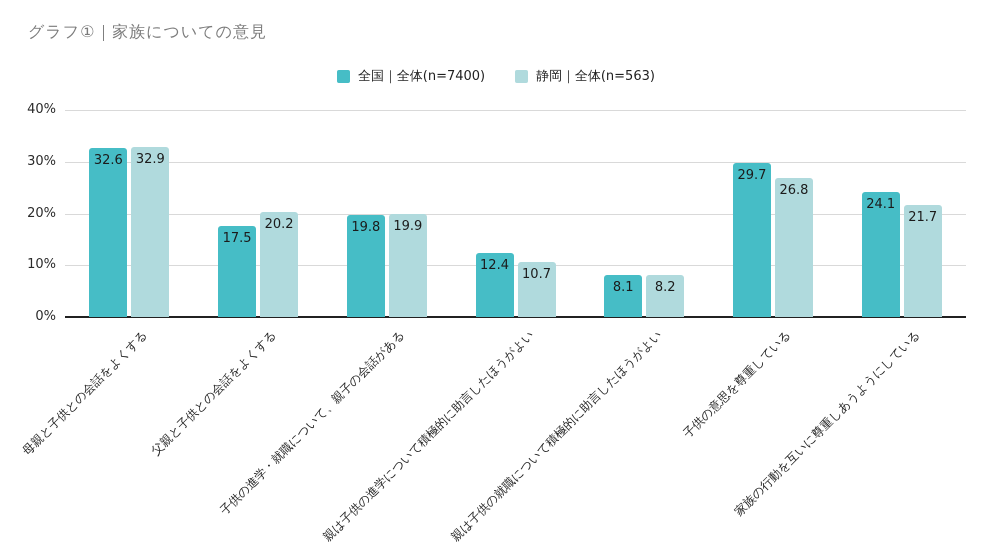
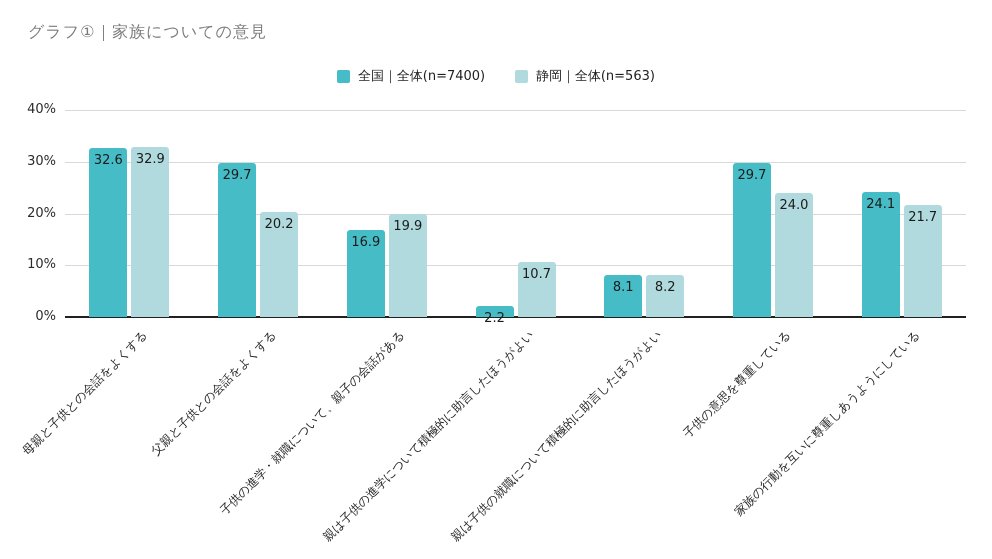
全国｜全体(n=7400)/父親と子供との会話をよくする: 17.5 -> 29.7
全国｜全体(n=7400)/子供の進学・就職について、親子の会話がある: 19.8 -> 16.9
全国｜全体(n=7400)/親は子供の進学について積極的に助言したほうがよい: 12.4 -> 2.2
静岡｜全体(n=563)/子供の意思を尊重している: 26.8 -> 24.0
